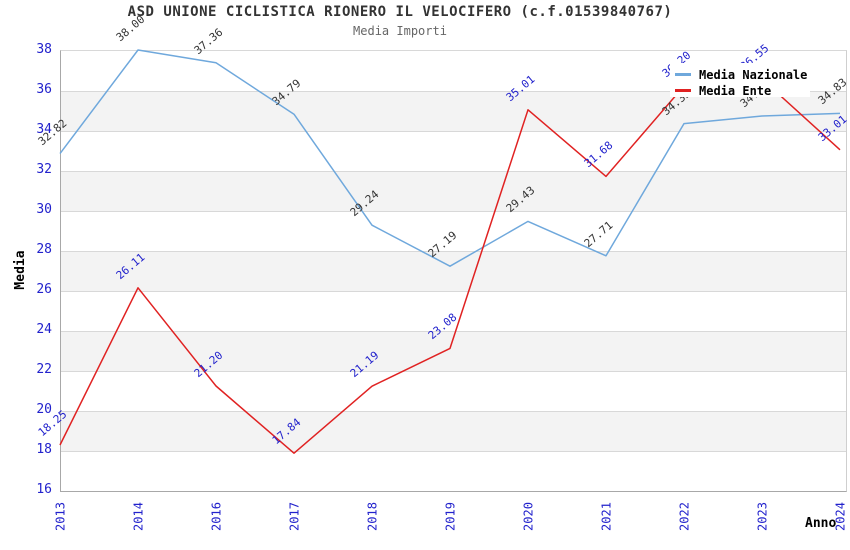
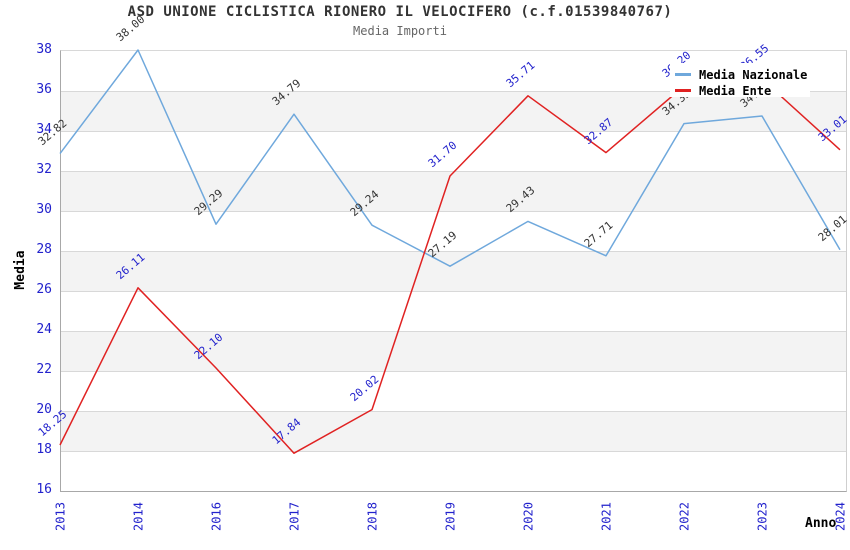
Media Nazionale/2016: 37.36 -> 29.29
Media Ente/2016: 21.20 -> 22.10
Media Ente/2018: 21.19 -> 20.02
Media Ente/2019: 23.08 -> 31.70
Media Ente/2020: 35.01 -> 35.71
Media Ente/2021: 31.68 -> 32.87
Media Nazionale/2024: 34.83 -> 28.01
